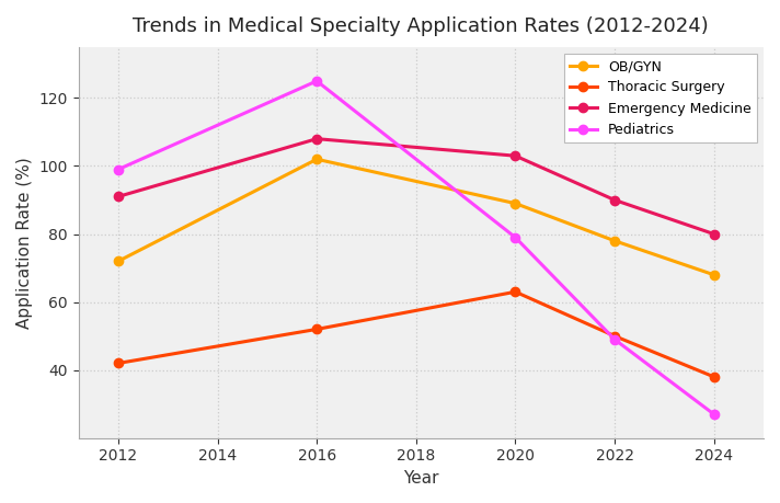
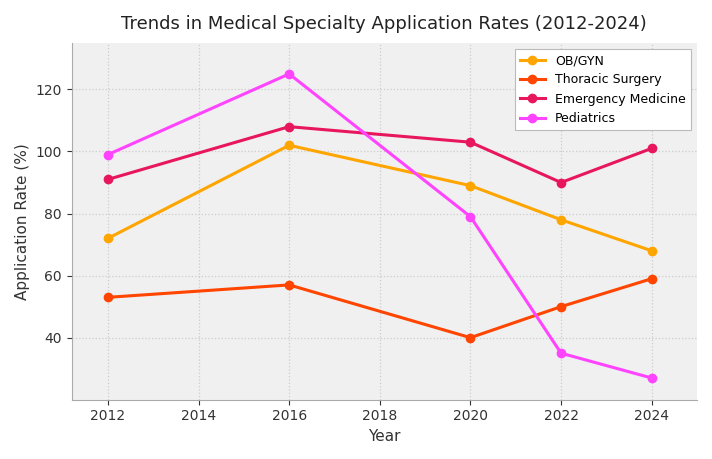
Thoracic Surgery/2012: 42 -> 53
Thoracic Surgery/2016: 52 -> 57
Thoracic Surgery/2020: 63 -> 40
Pediatrics/2022: 49 -> 35
Thoracic Surgery/2024: 38 -> 59
Emergency Medicine/2024: 80 -> 101
